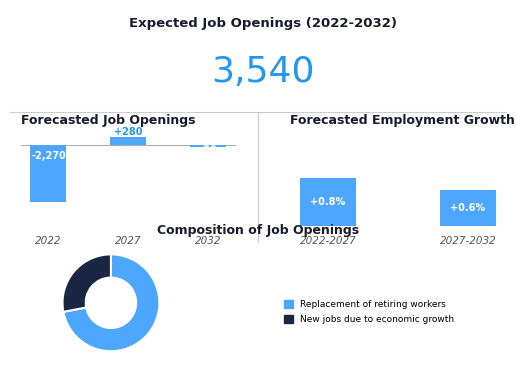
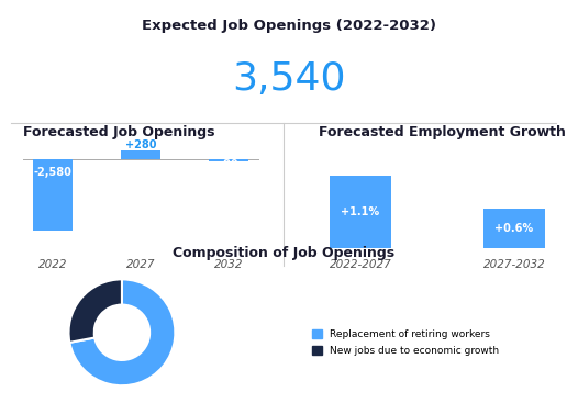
Forecasted Job Openings/2022: -2,270 -> -2,580
2022-2027: +0.8% -> +1.1%
